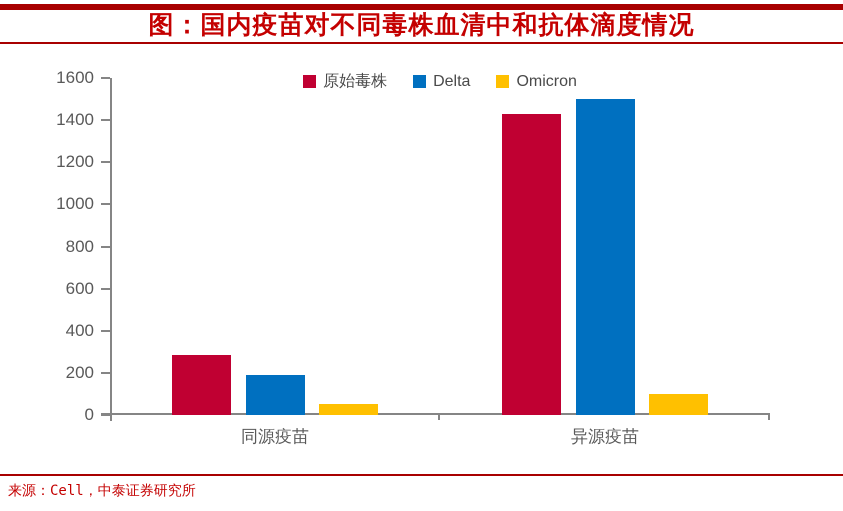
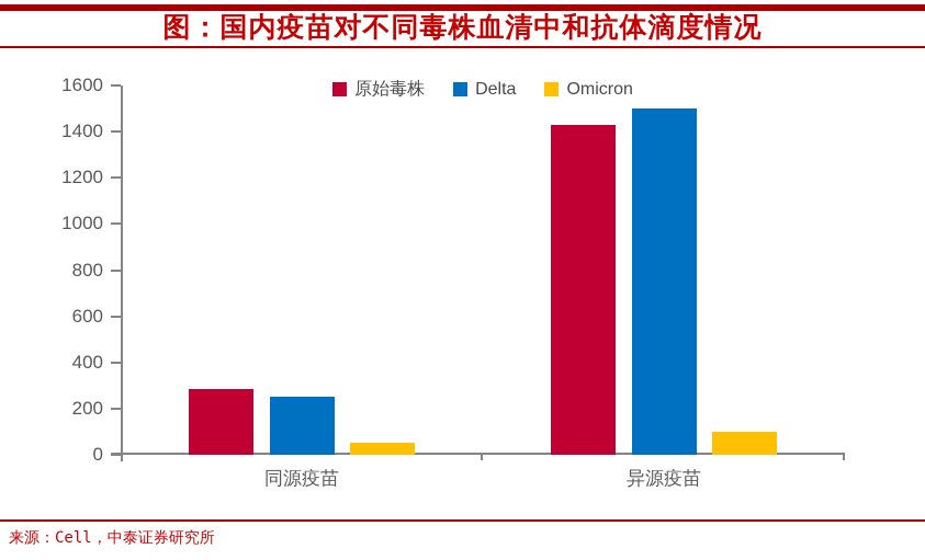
Delta/同源疫苗: 190 -> 250
